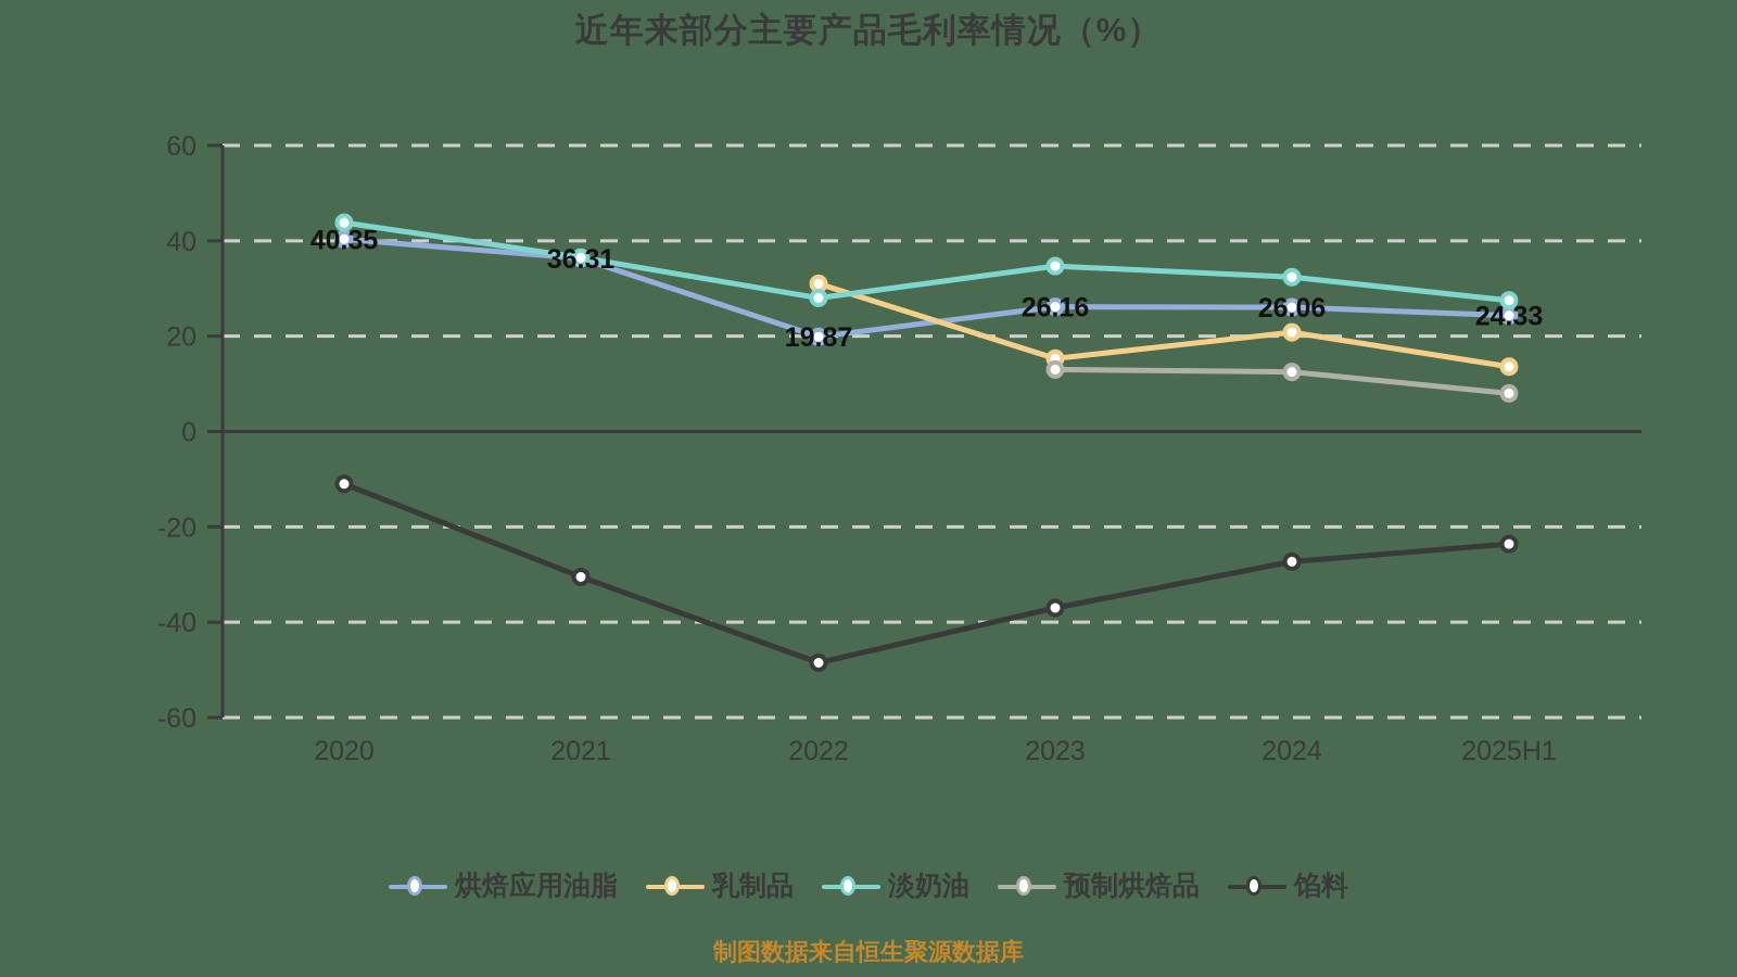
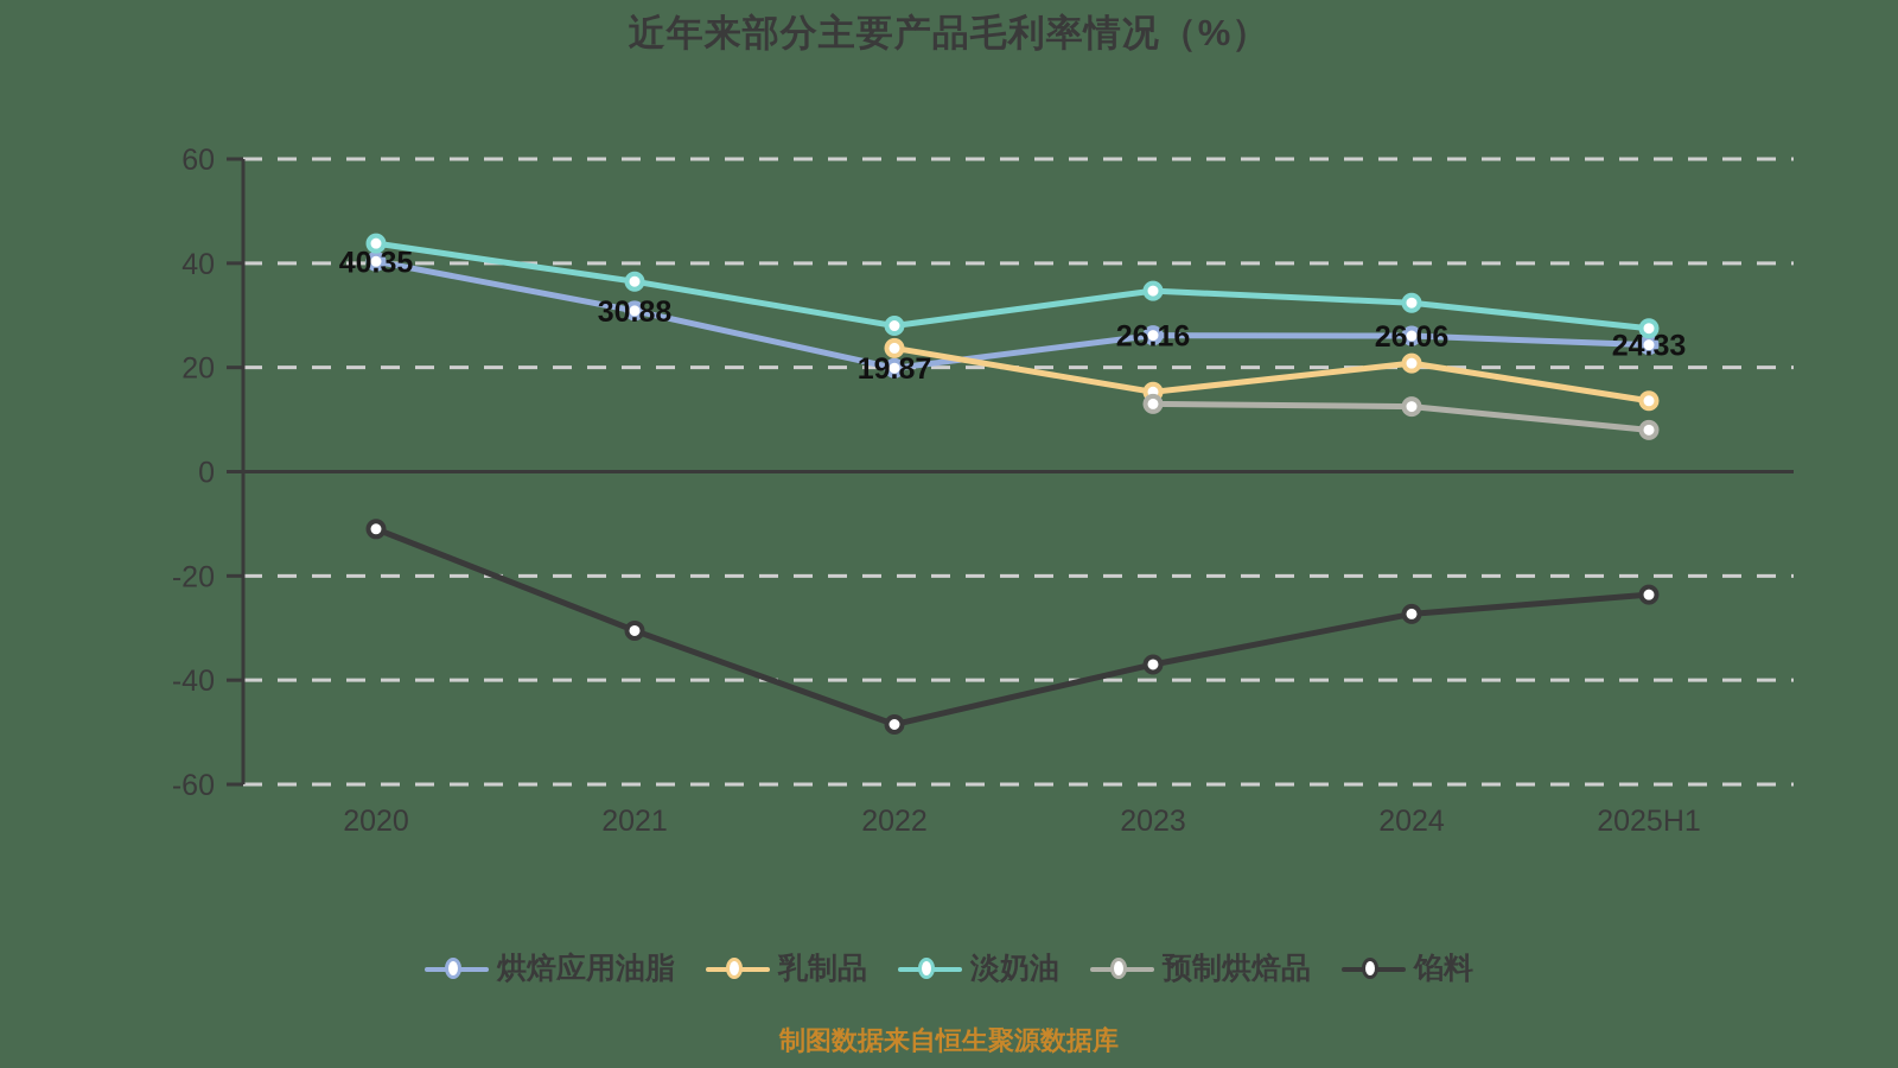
烘焙应用油脂/2021: 36.31 -> 30.88
乳制品/2022: 31 -> 24
